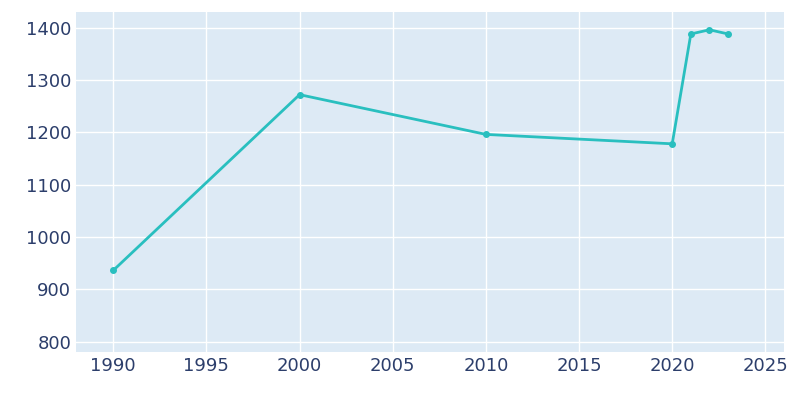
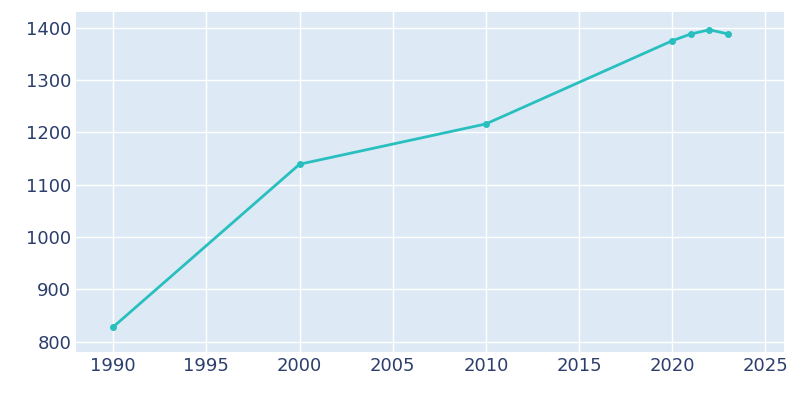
1990: 936 -> 828
2000: 1272 -> 1139
2010: 1196 -> 1216
2020: 1178 -> 1375
